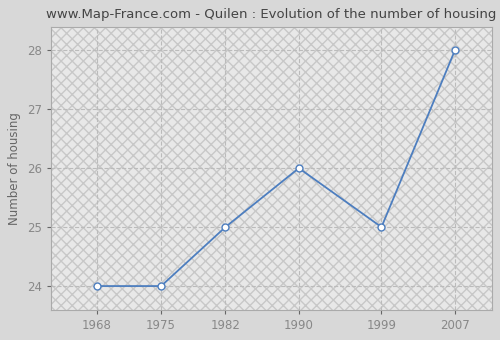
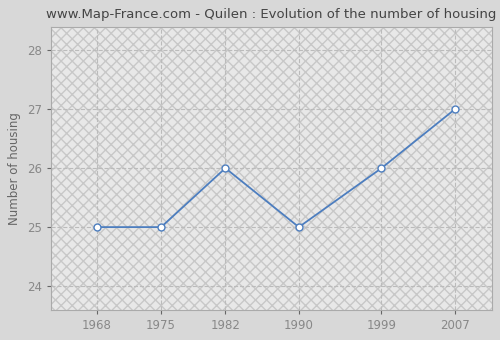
1968: 24 -> 25
1975: 24 -> 25
1982: 25 -> 26
1990: 26 -> 25
1999: 25 -> 26
2007: 28 -> 27
